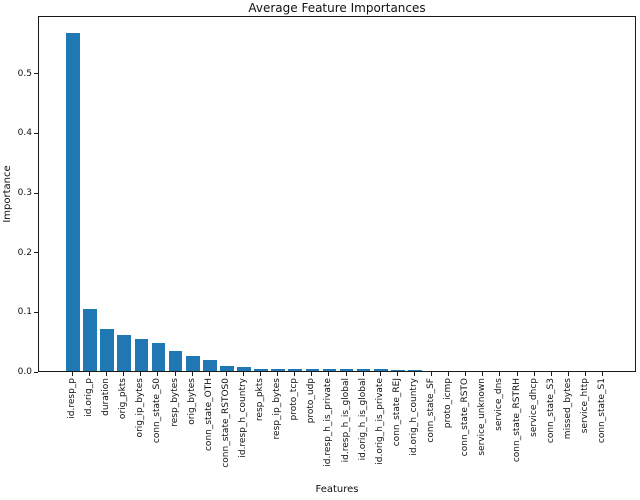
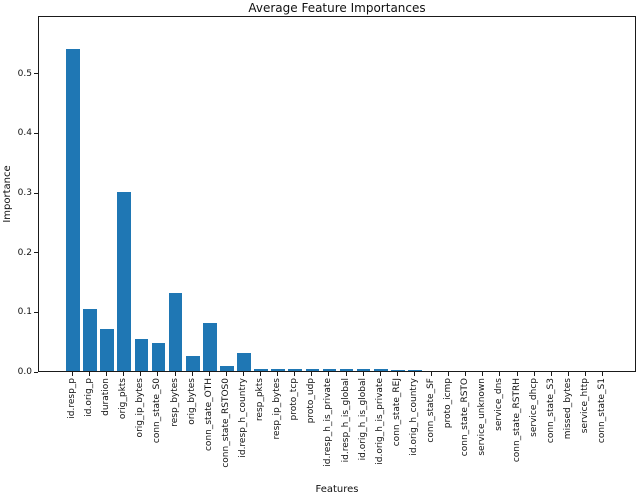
id.resp_p: 0.57 -> 0.54
orig_pkts: 0.06 -> 0.30
resp_bytes: 0.03 -> 0.13
conn_state_OTH: 0.02 -> 0.08
id.resp_h_country: 0.01 -> 0.03
